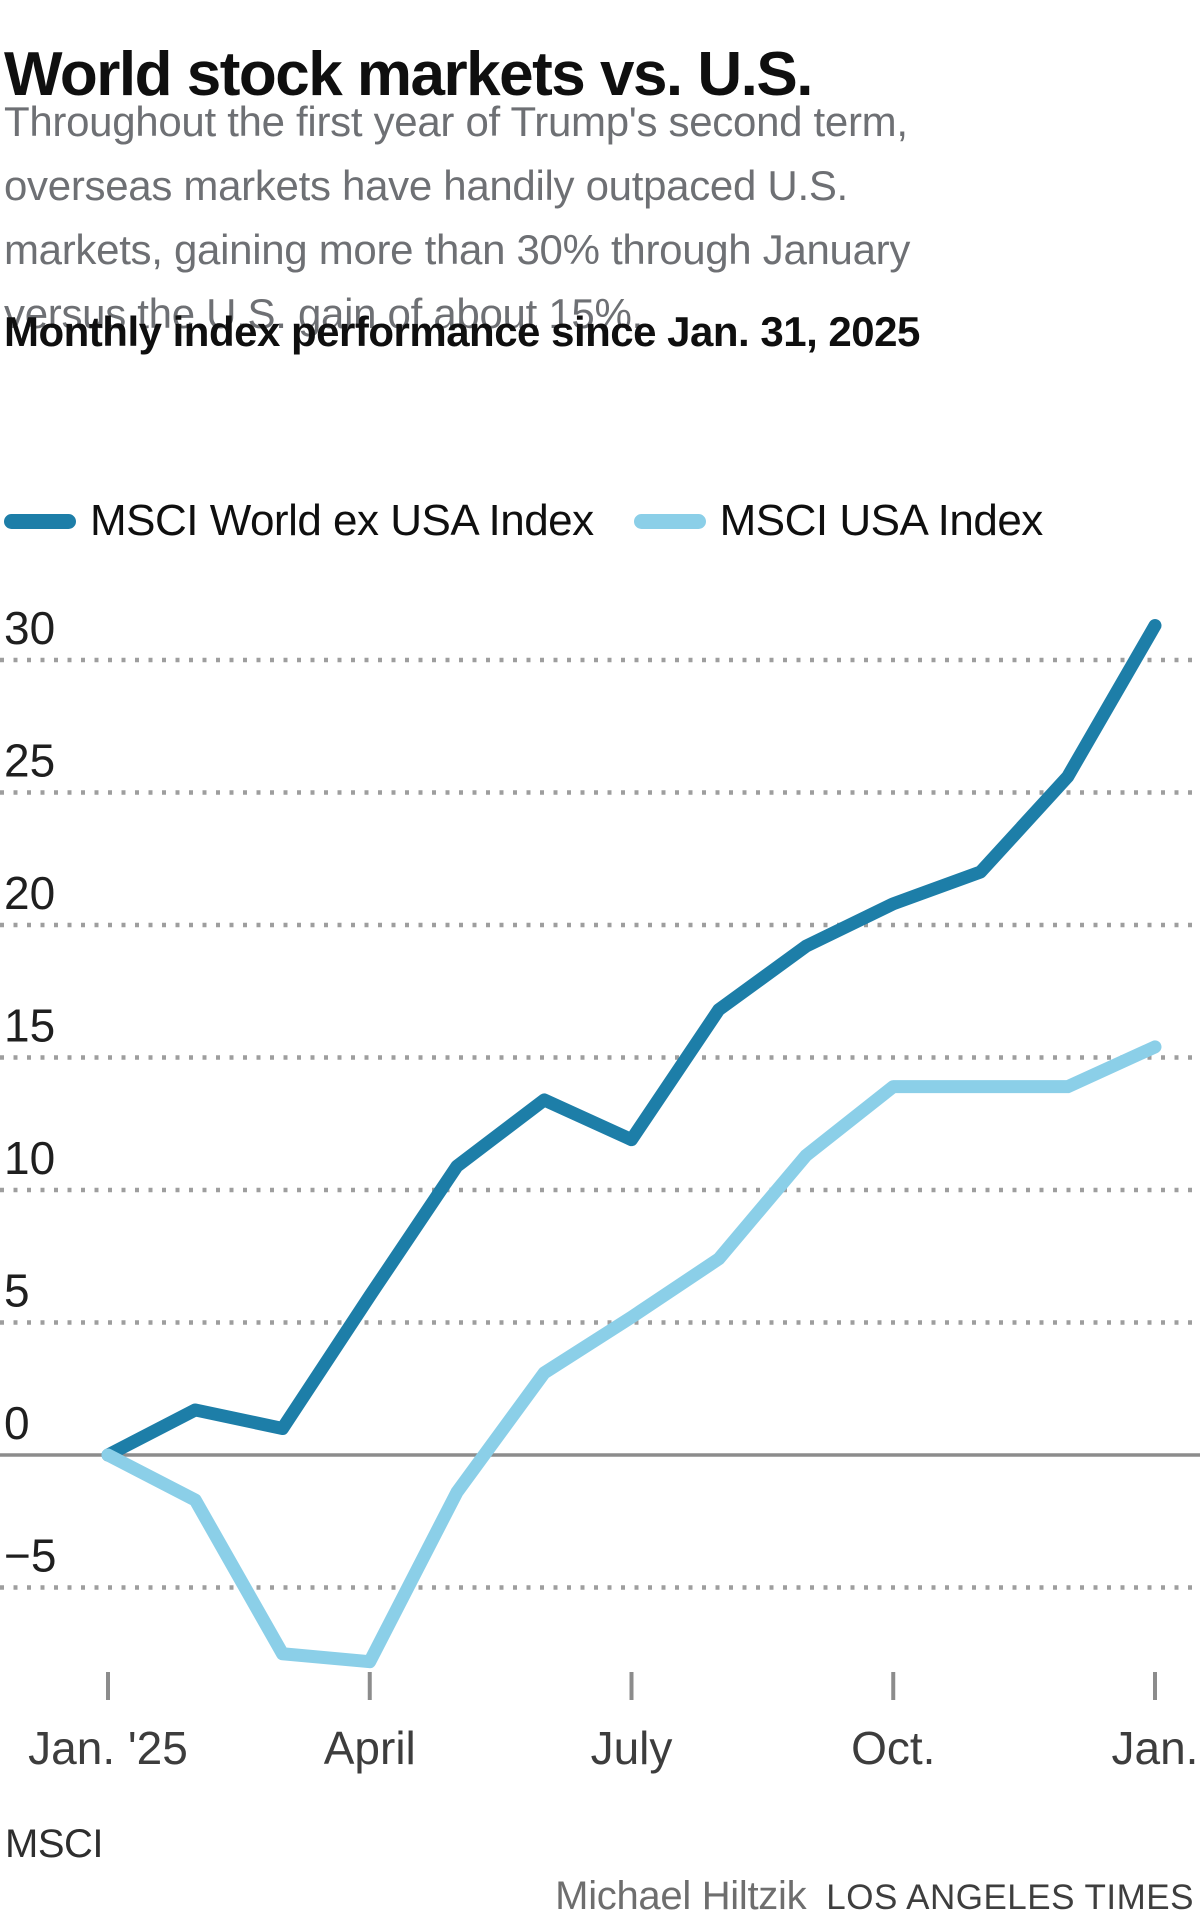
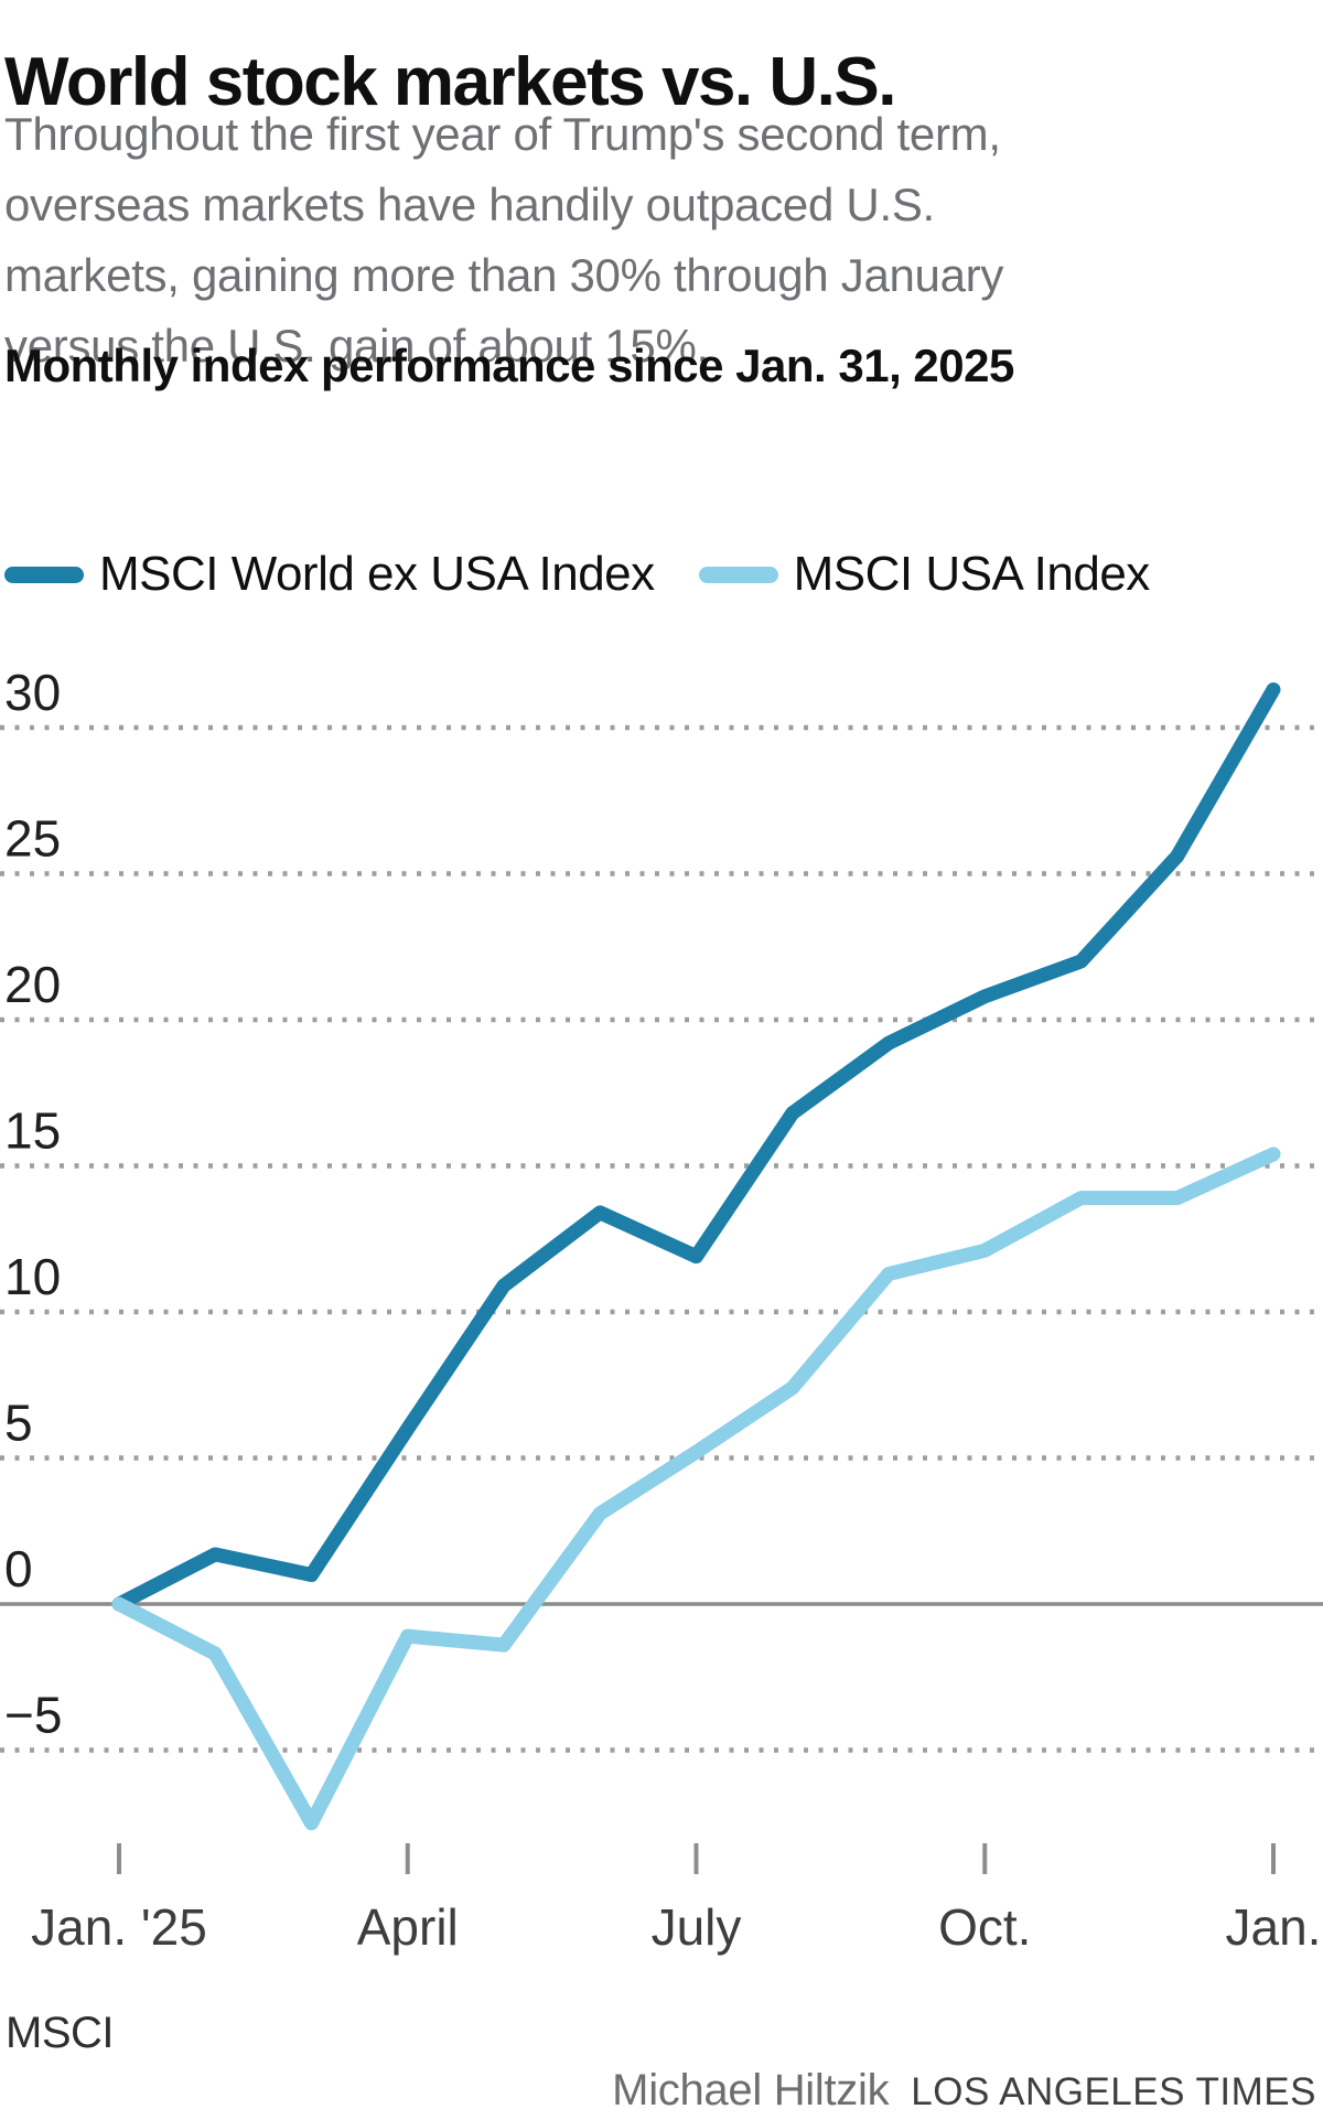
MSCI USA Index/April: -7.8 -> -1.1
MSCI USA Index/Oct.: 13.9 -> 12.1
